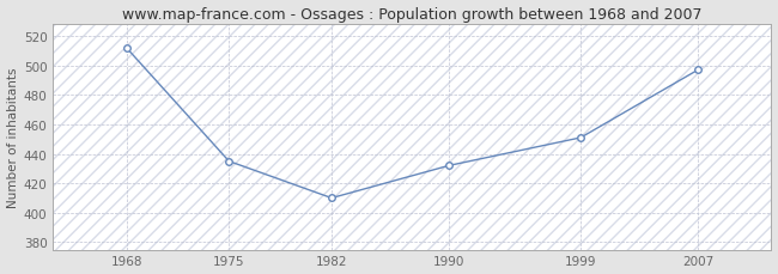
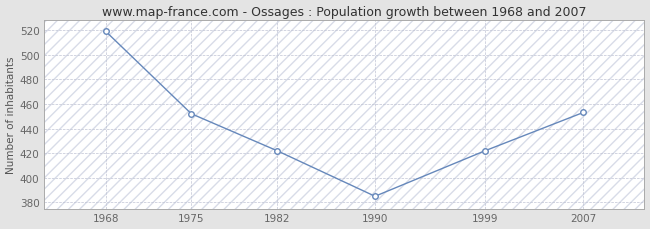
1968: 512 -> 519
1975: 435 -> 452
1982: 410 -> 422
1990: 432 -> 385
1999: 451 -> 422
2007: 497 -> 453
